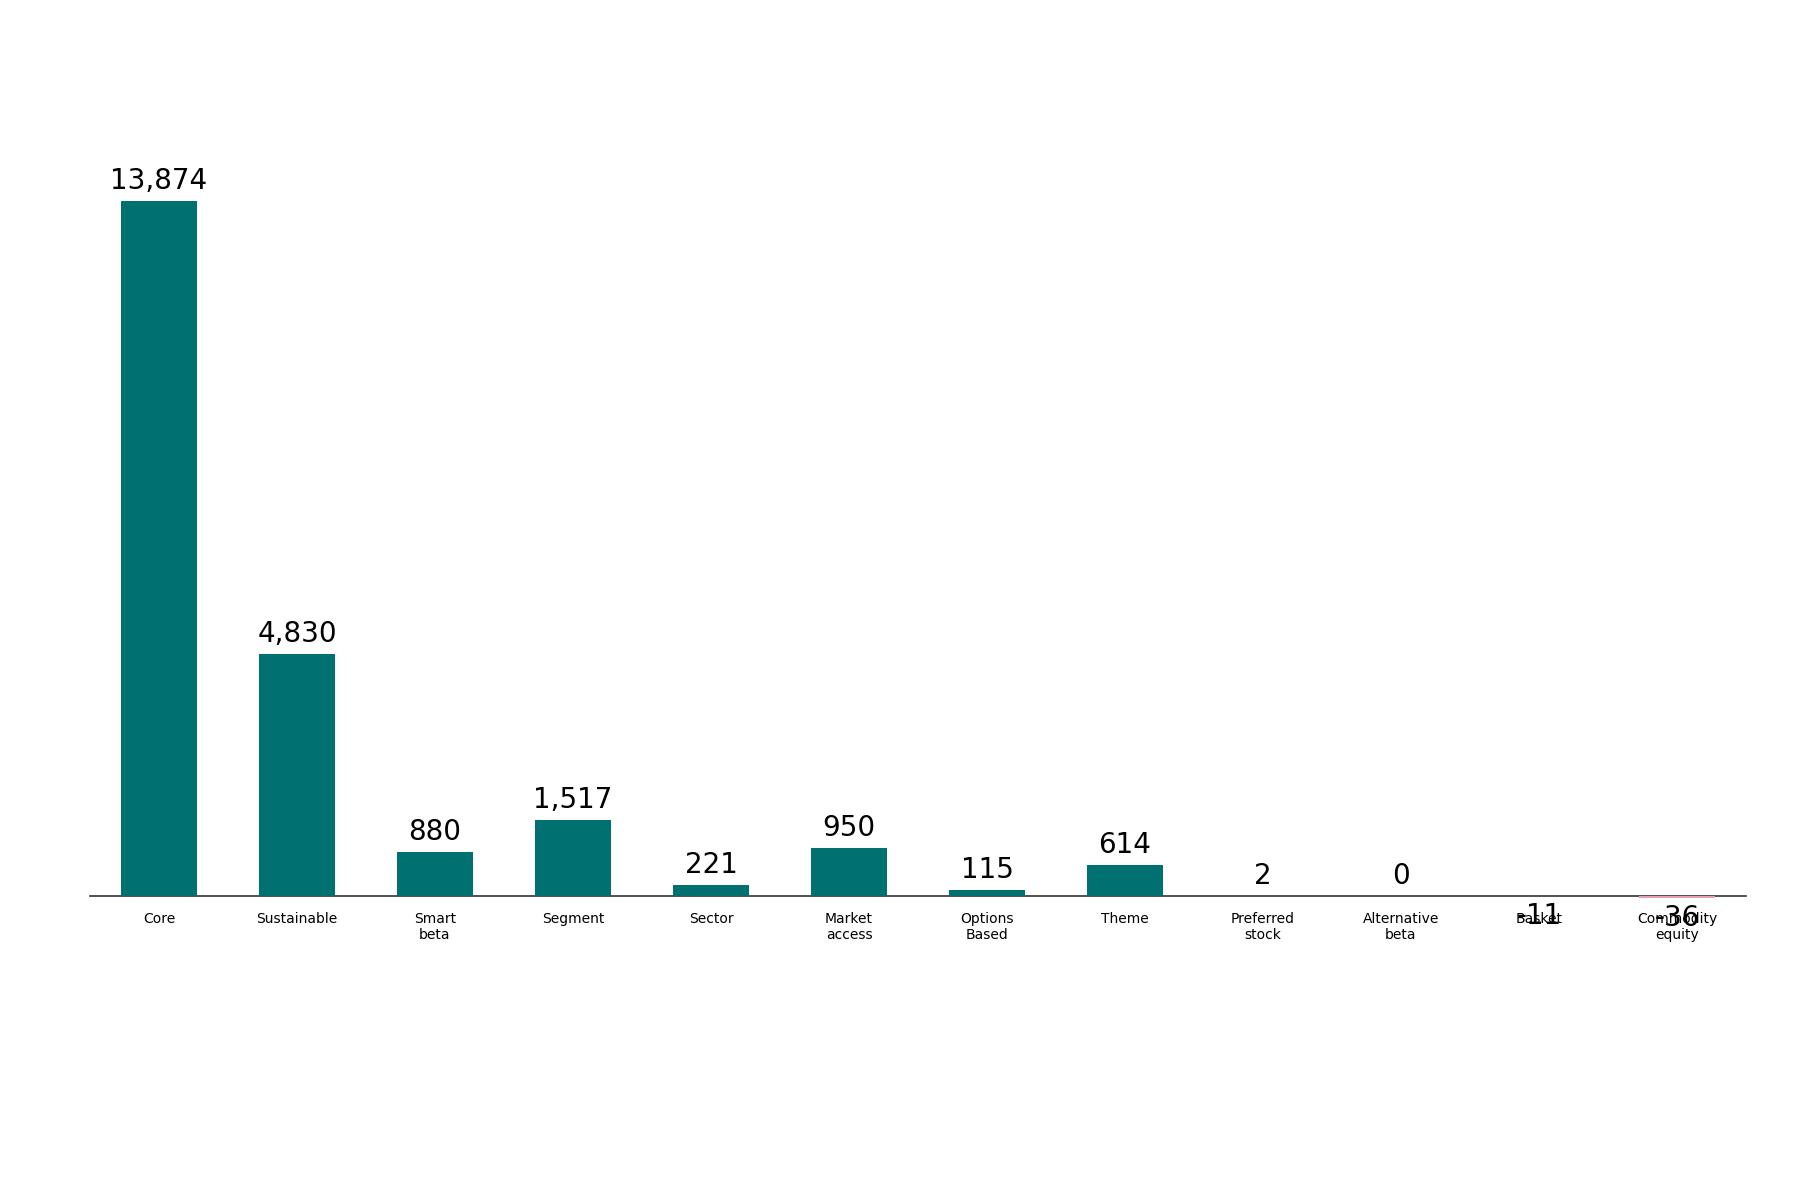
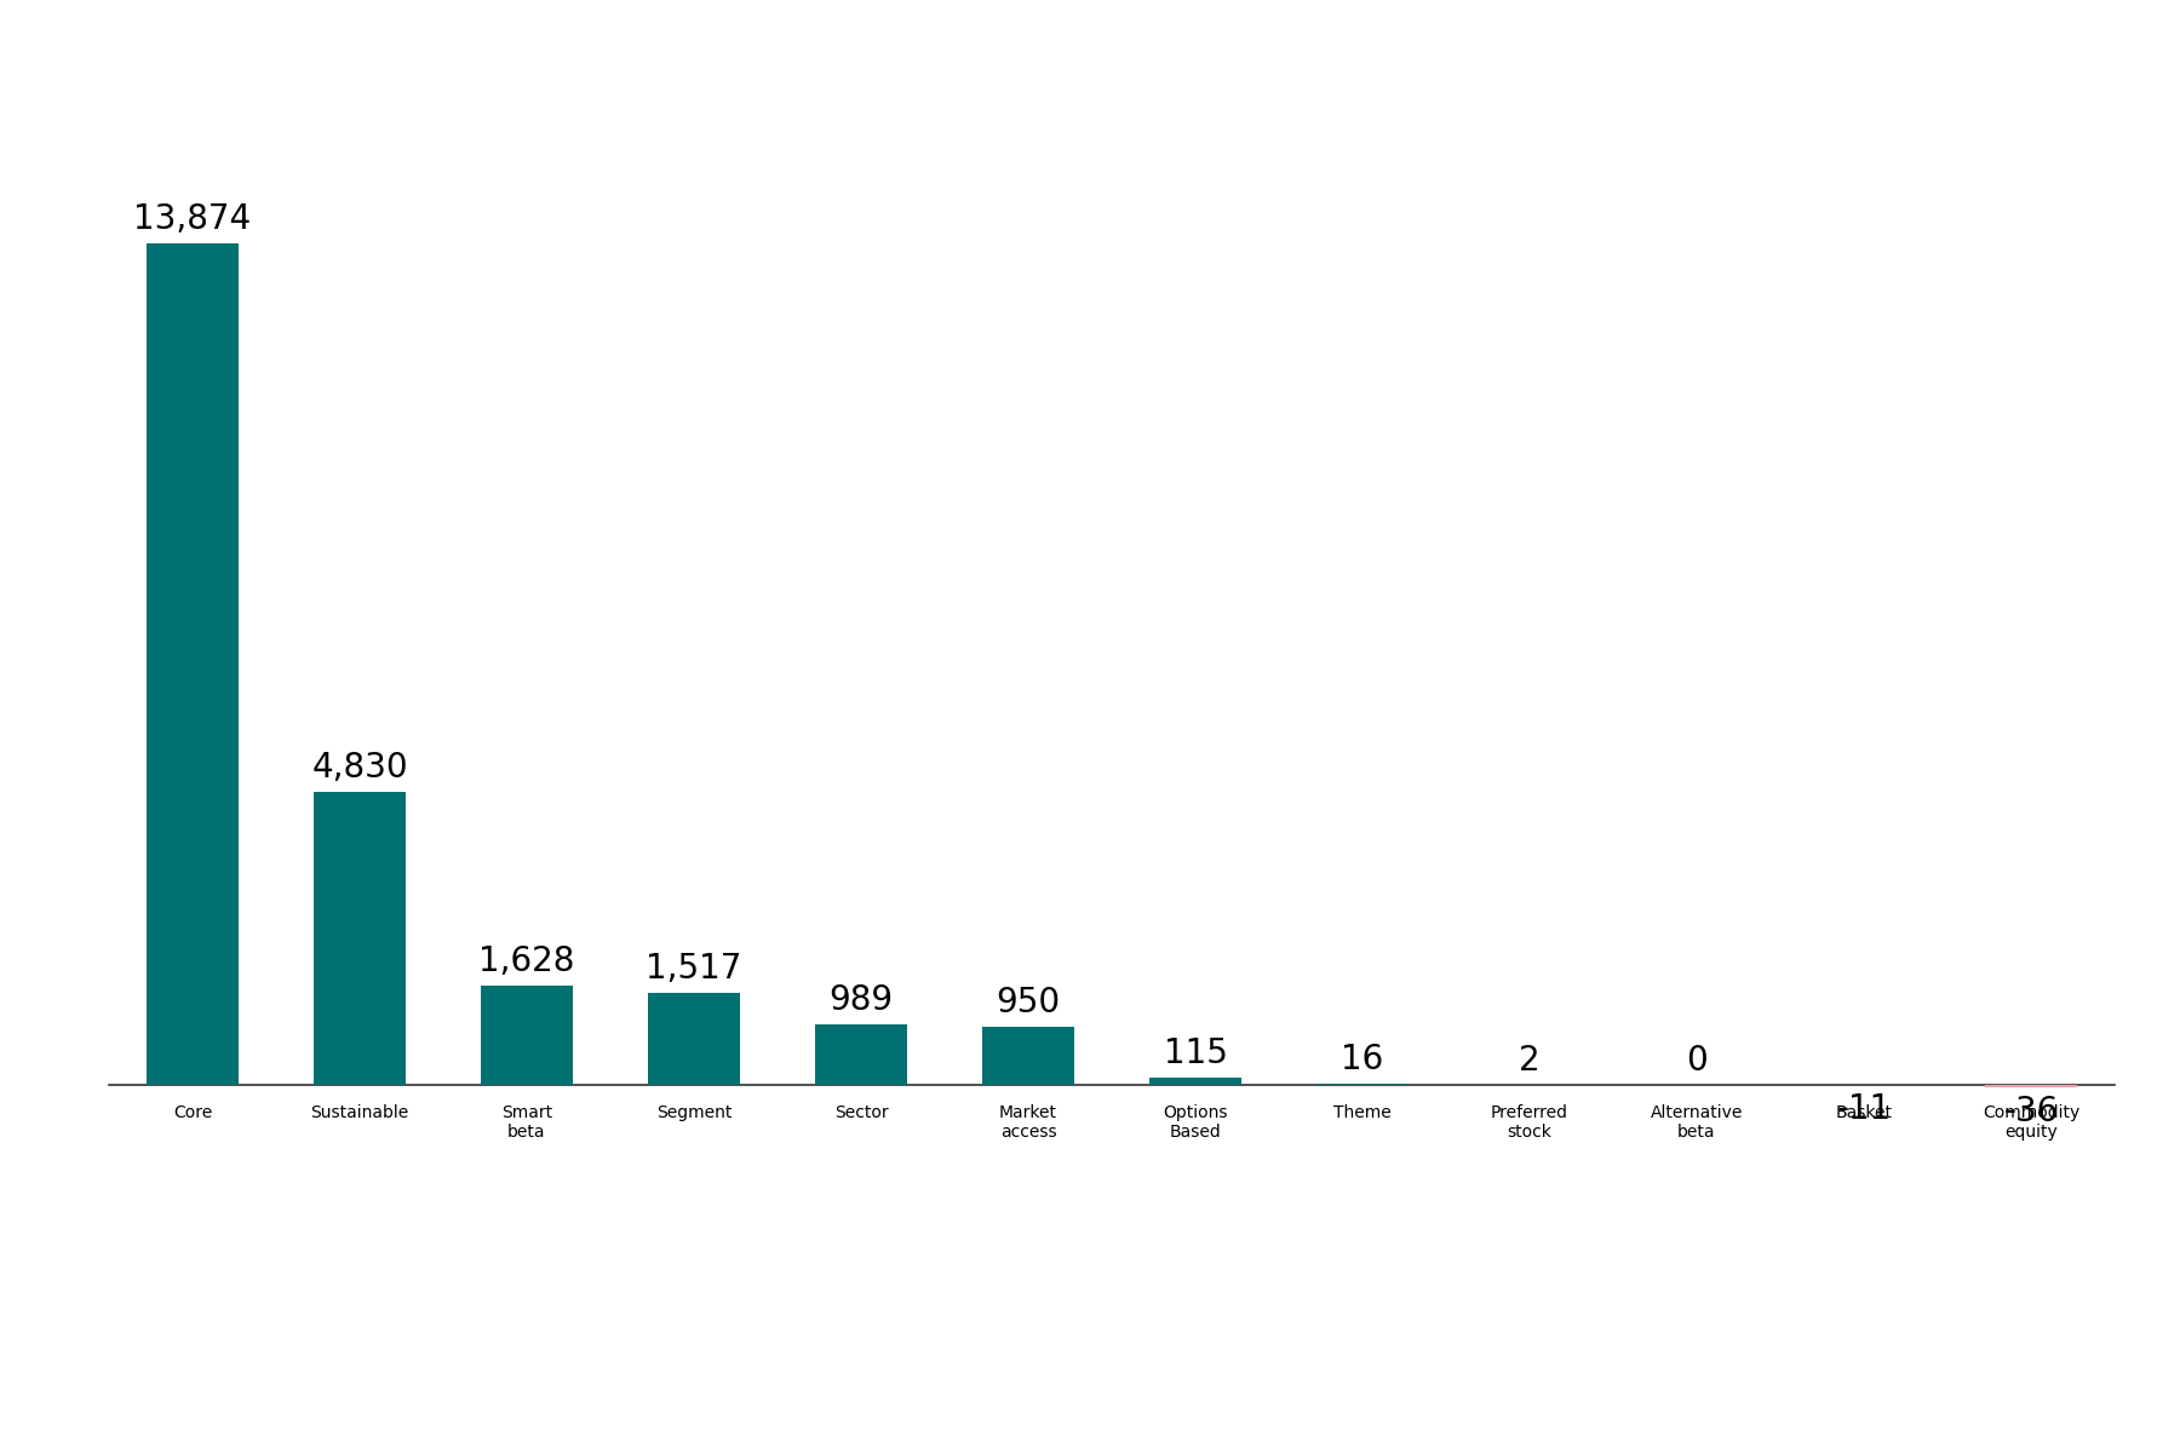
Smart beta: 880 -> 1,628
Sector: 221 -> 989
Theme: 614 -> 16
